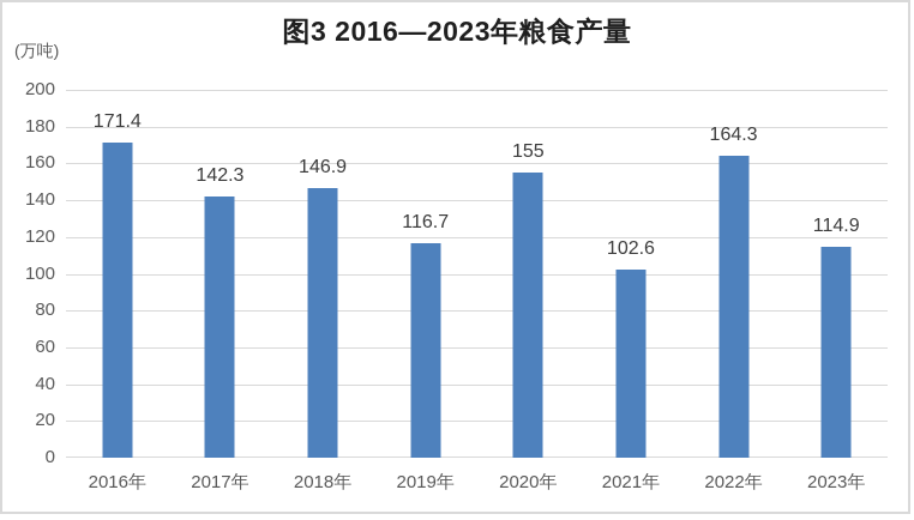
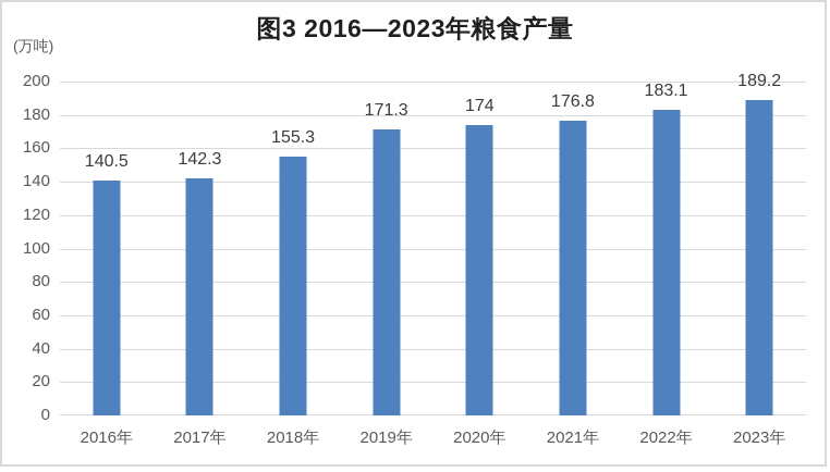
2016年: 171.4 -> 140.5
2018年: 146.9 -> 155.3
2019年: 116.7 -> 171.3
2020年: 155 -> 174
2021年: 102.6 -> 176.8
2022年: 164.3 -> 183.1
2023年: 114.9 -> 189.2
